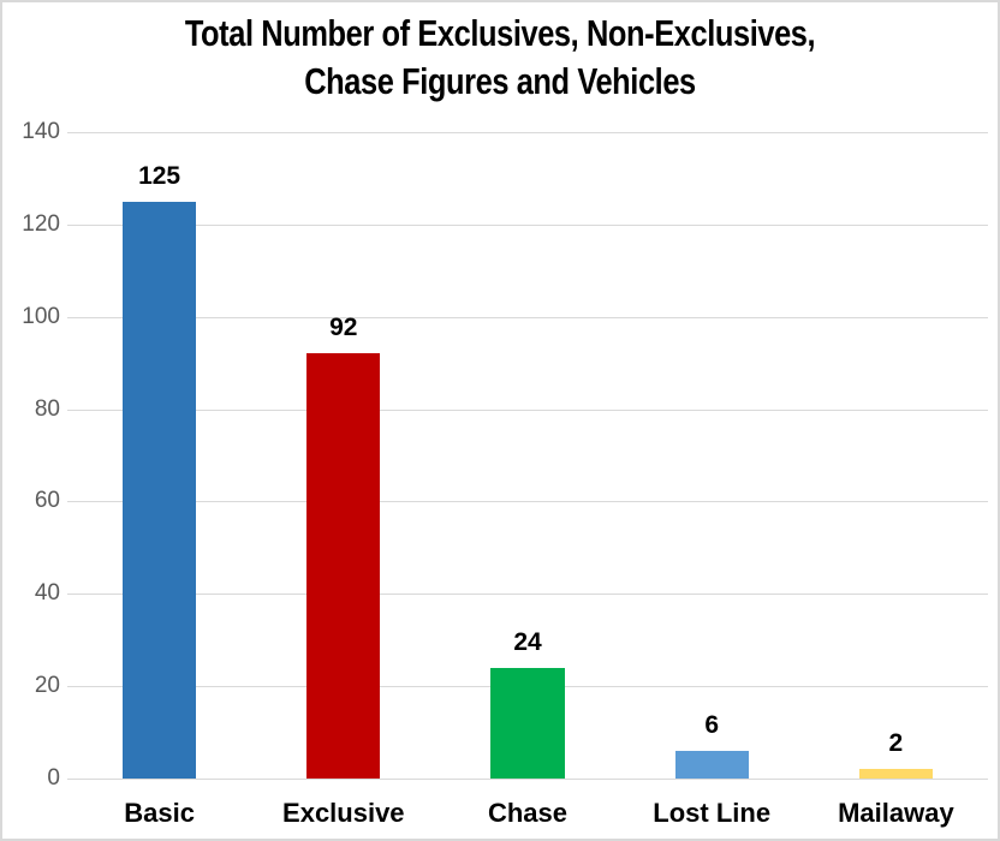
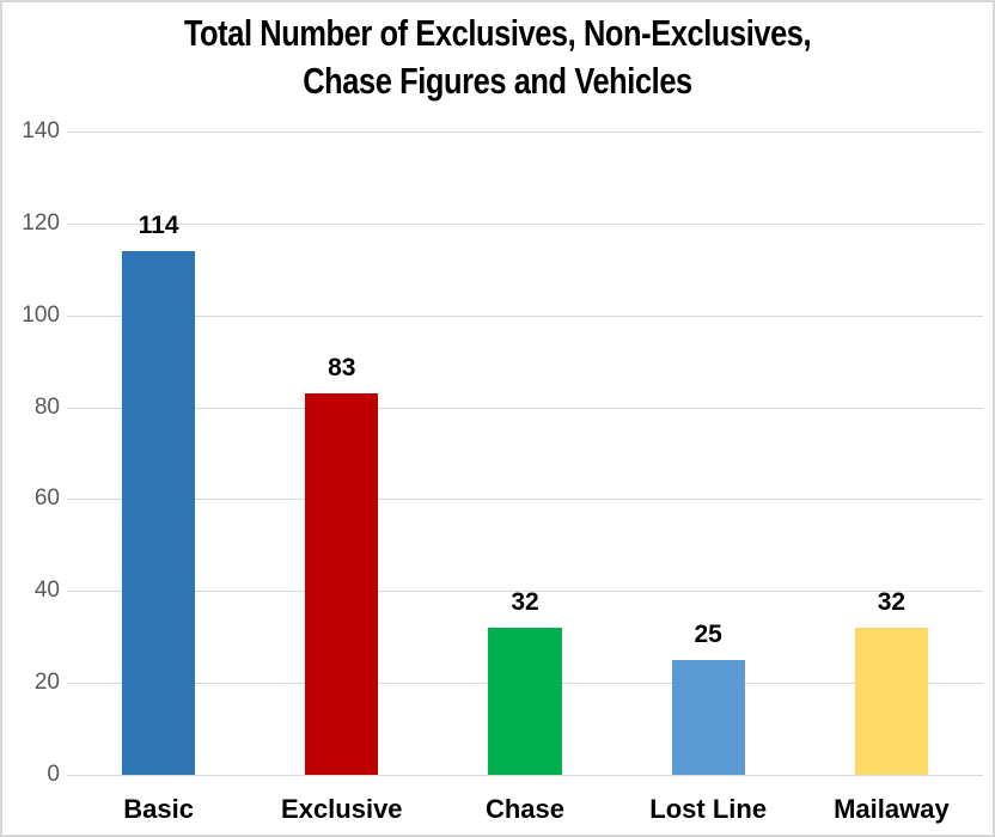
Basic: 125 -> 114
Exclusive: 92 -> 83
Chase: 24 -> 32
Lost Line: 6 -> 25
Mailaway: 2 -> 32
